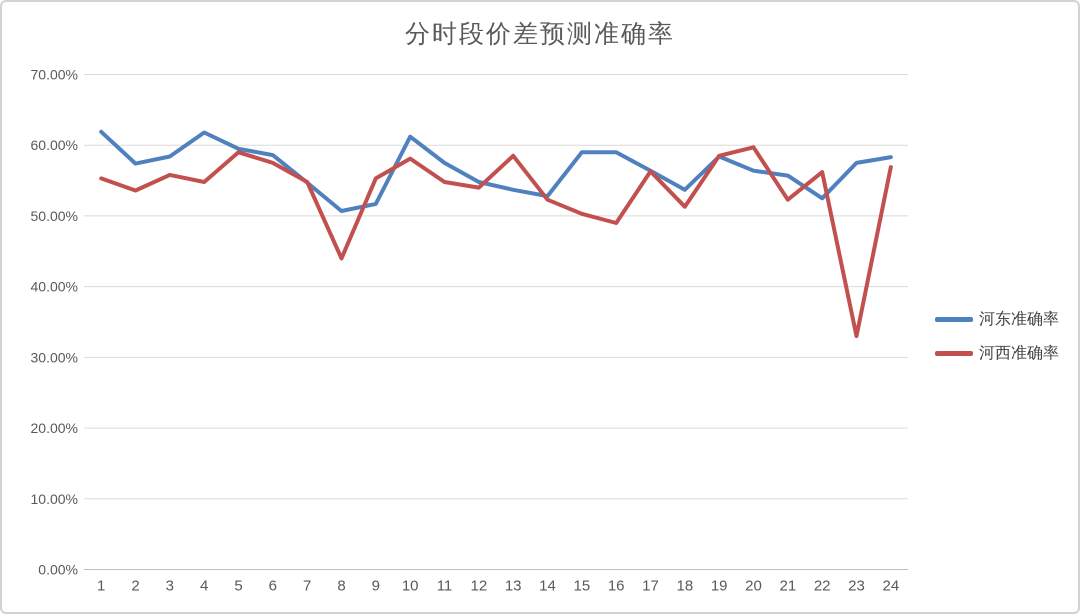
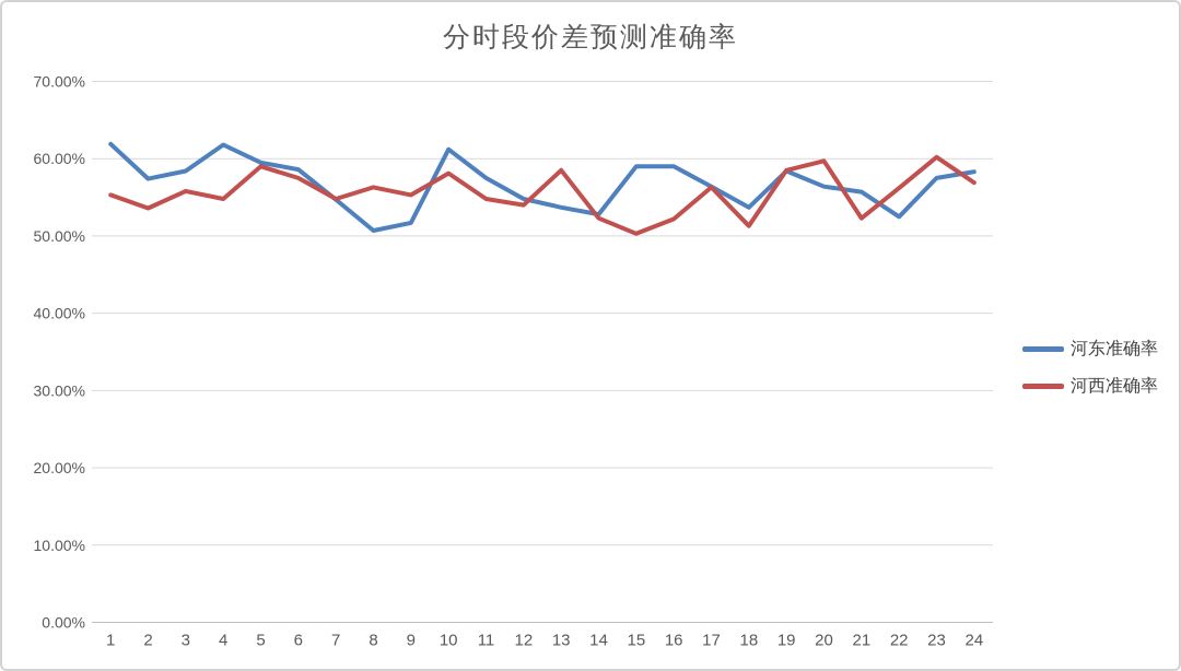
河西准确率/8: 44% -> 56%
河西准确率/16: 49% -> 52%
河西准确率/23: 33% -> 60%
